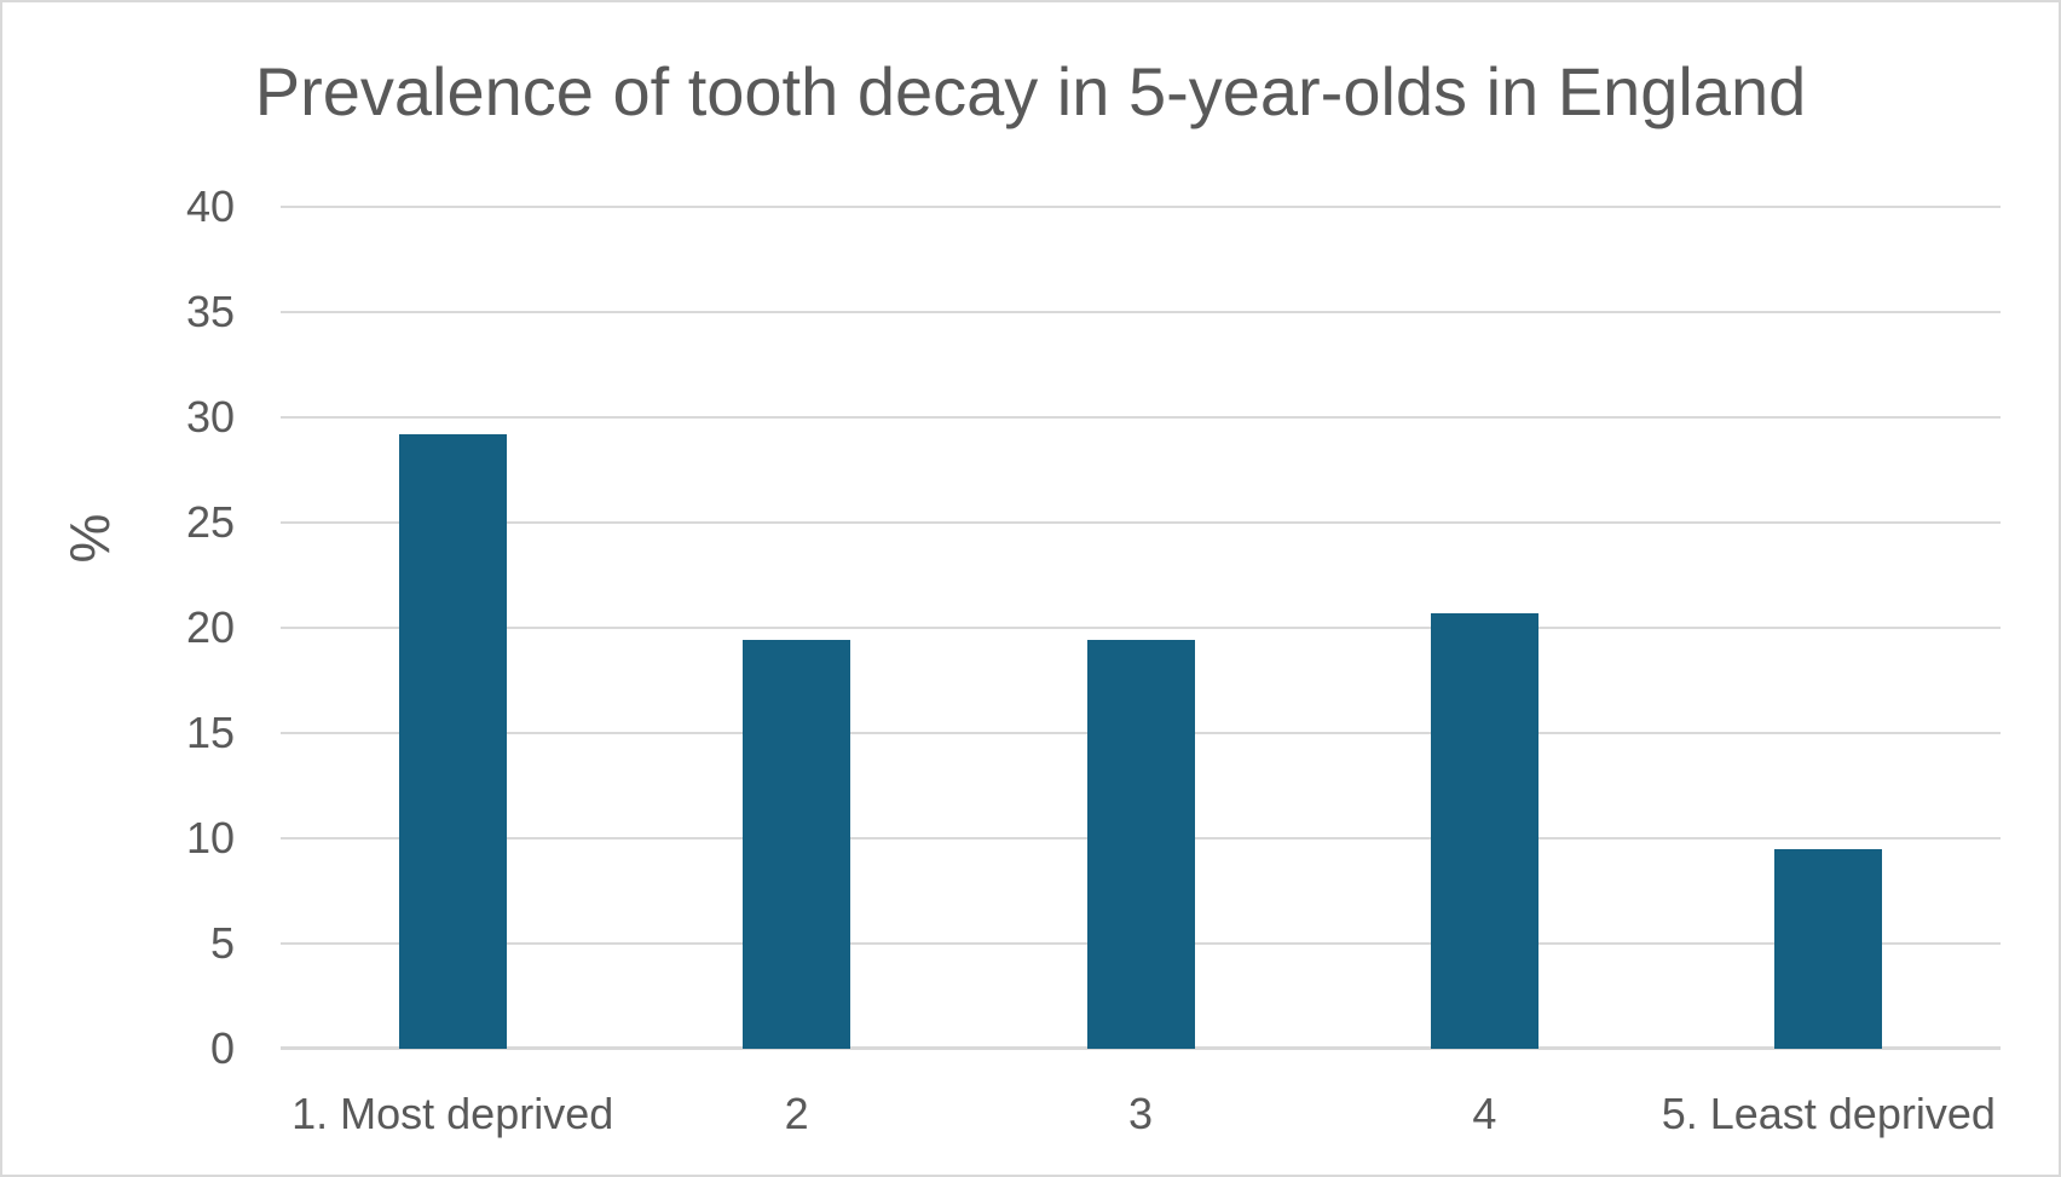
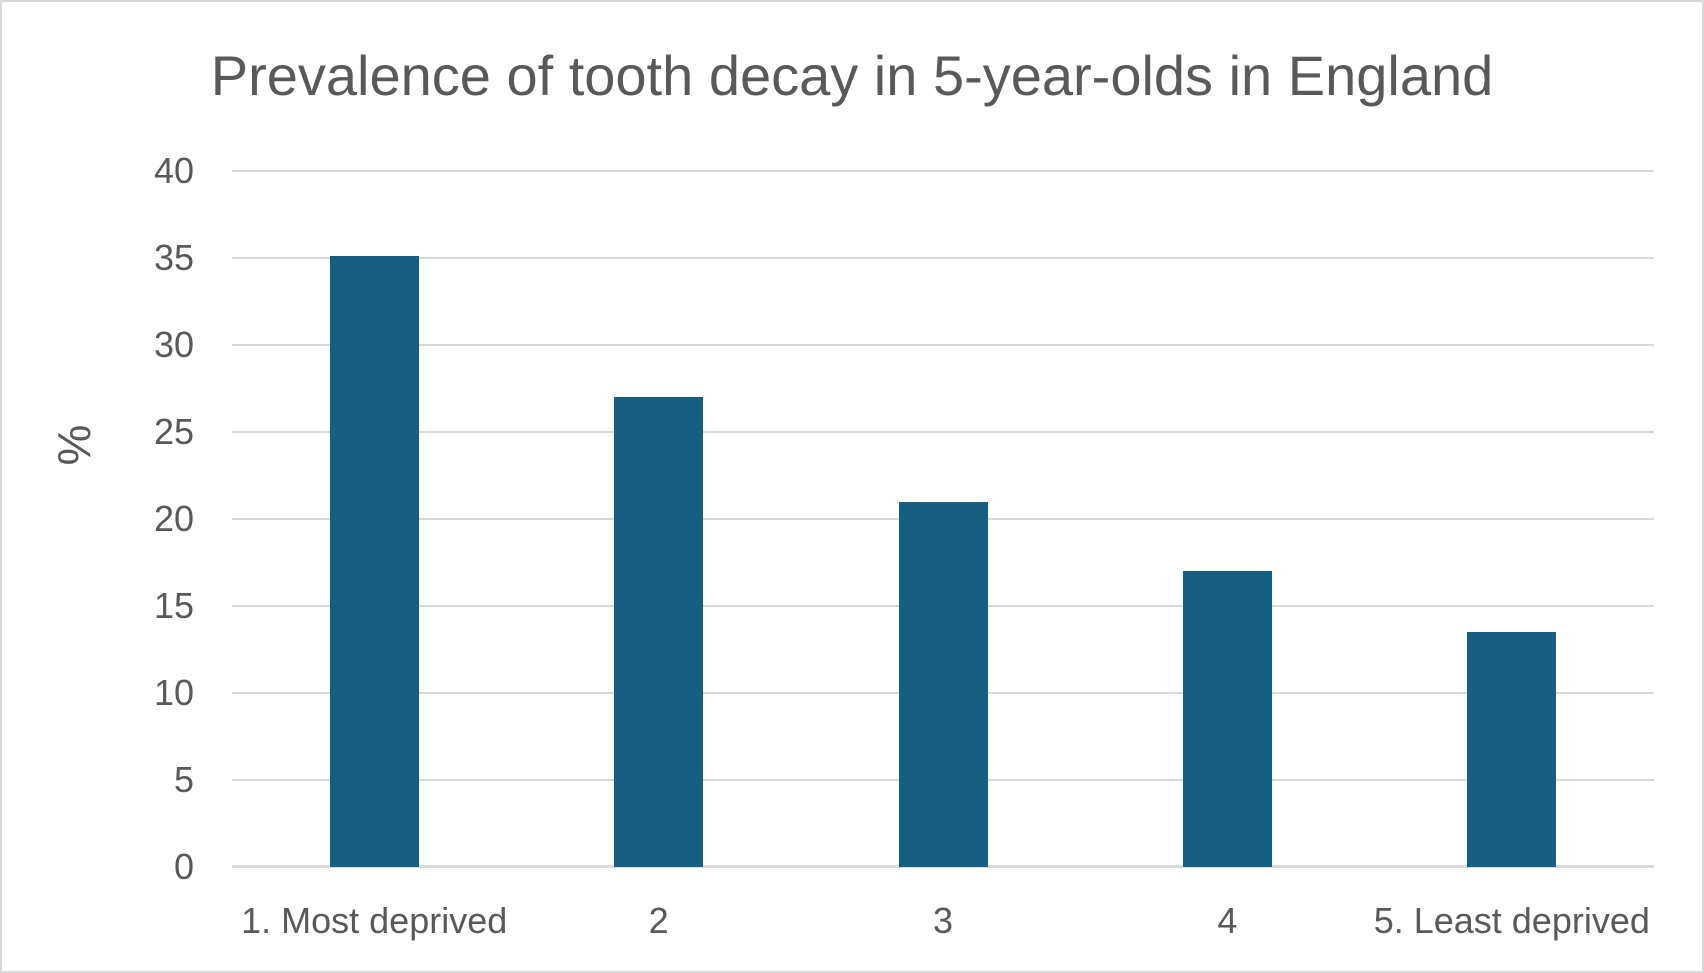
1. Most deprived: 29.2 -> 35.1
2: 19.4 -> 27.0
3: 19.4 -> 21.0
4: 20.7 -> 17.0
5. Least deprived: 9.5 -> 13.5
